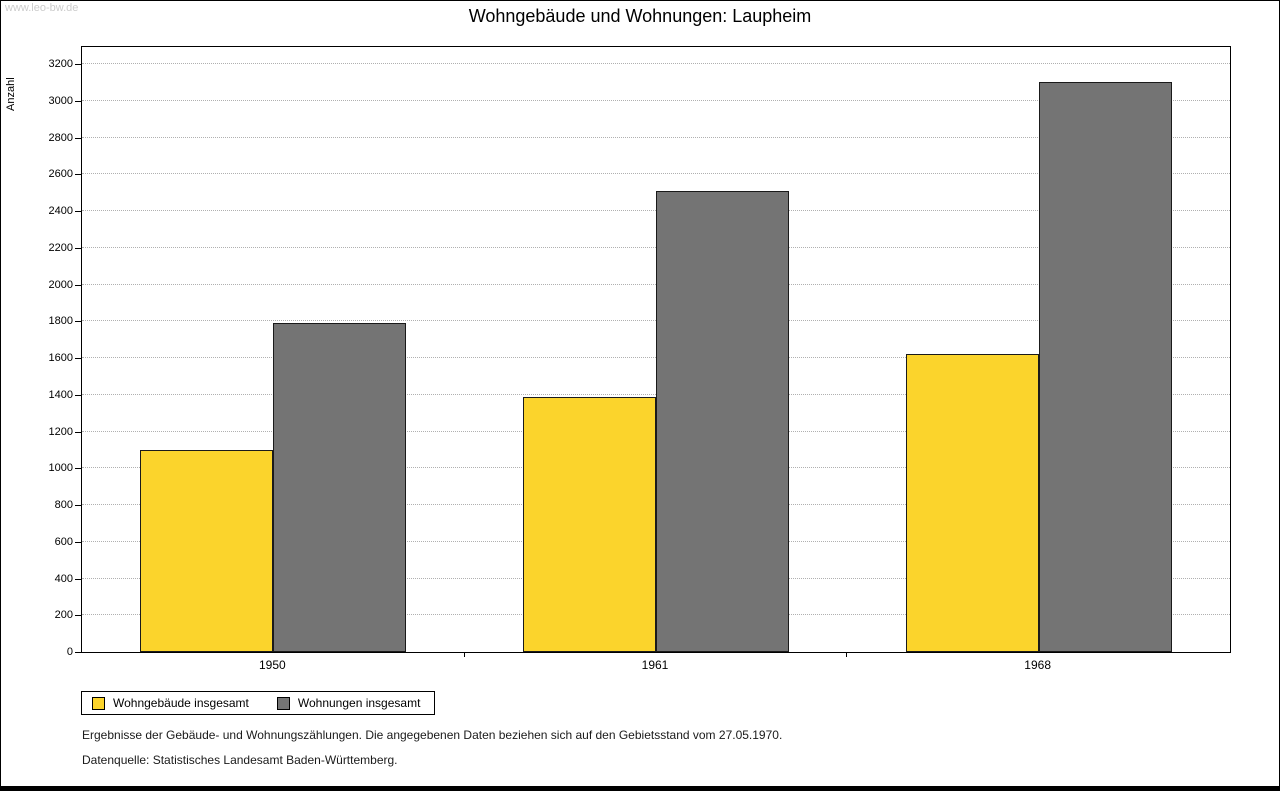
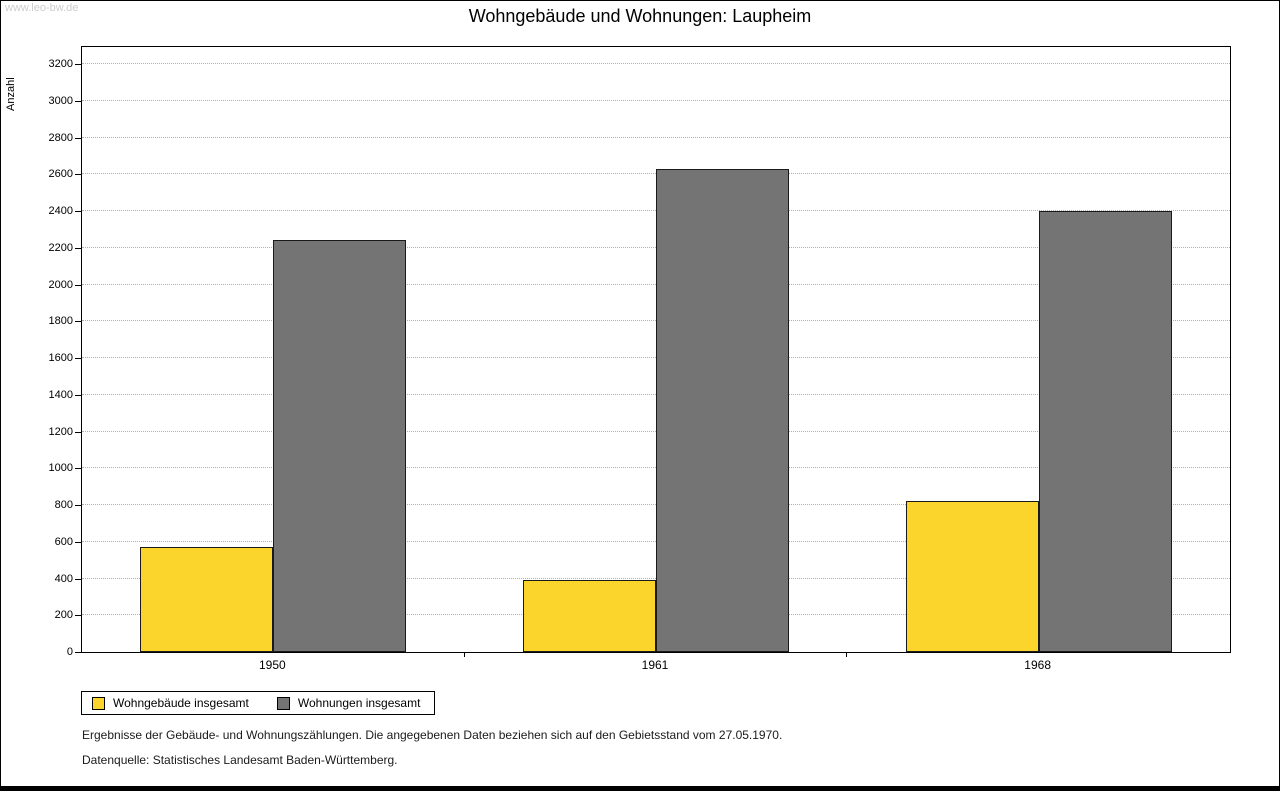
Wohngebäude insgesamt/1950: 1100 -> 570
Wohnungen insgesamt/1950: 1790 -> 2240
Wohngebäude insgesamt/1961: 1390 -> 390
Wohnungen insgesamt/1961: 2510 -> 2630
Wohngebäude insgesamt/1968: 1620 -> 820
Wohnungen insgesamt/1968: 3100 -> 2400
